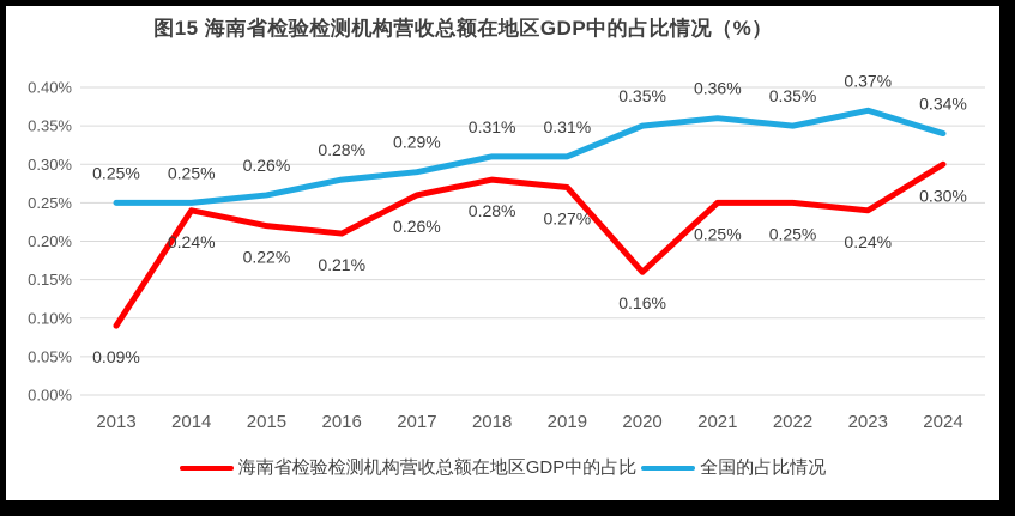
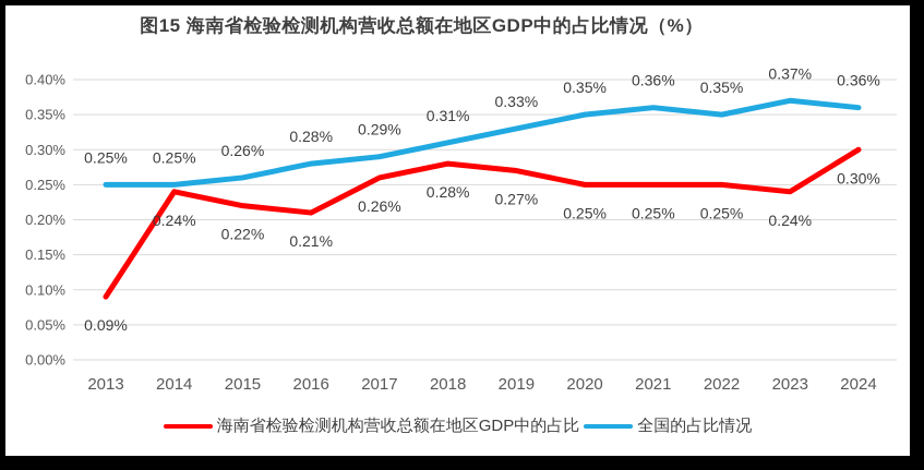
全国的占比情况/2019: 0.31% -> 0.33%
海南省检验检测机构营收总额在地区GDP中的占比/2020: 0.16% -> 0.25%
全国的占比情况/2024: 0.34% -> 0.36%
